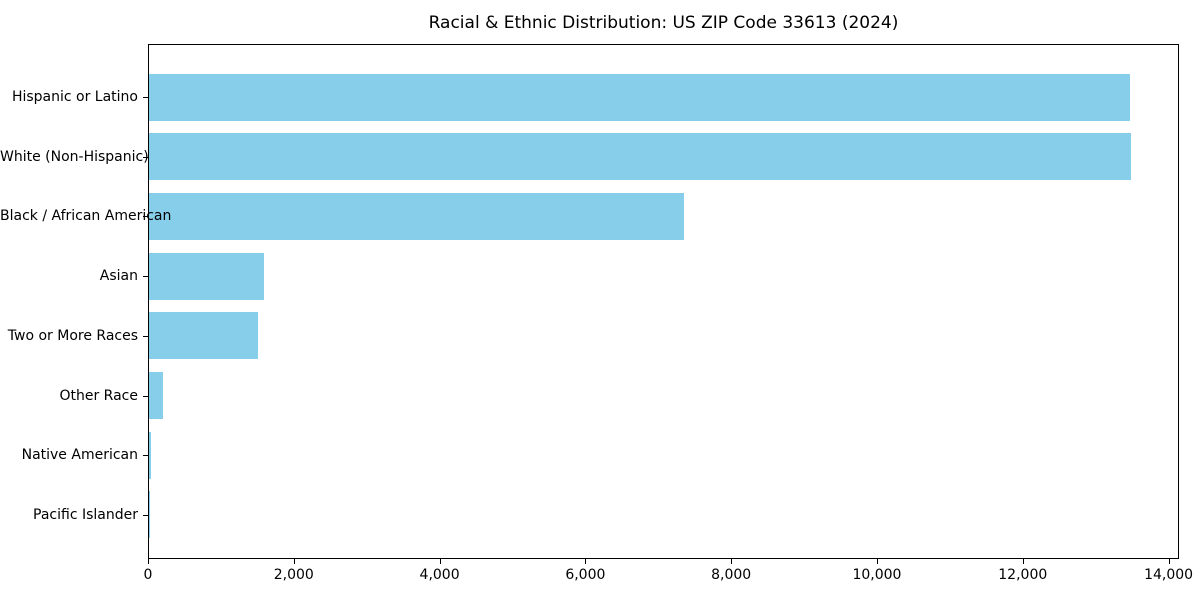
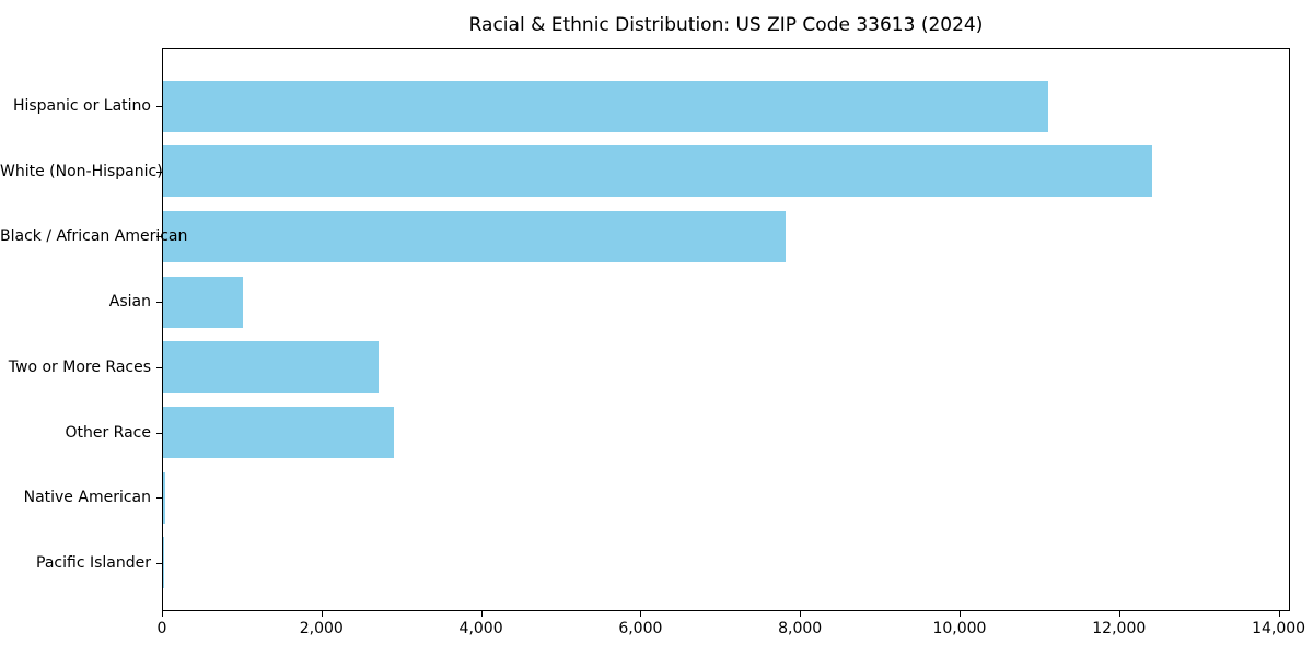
Hispanic or Latino: 13500 -> 11100
White (Non-Hispanic): 13500 -> 12400
Black / African American: 7300 -> 7800
Asian: 1600 -> 1000
Two or More Races: 1500 -> 2700
Other Race: 200 -> 2900
